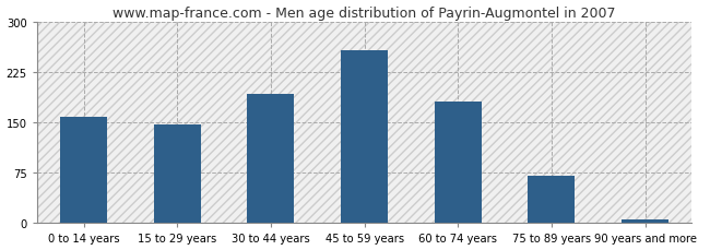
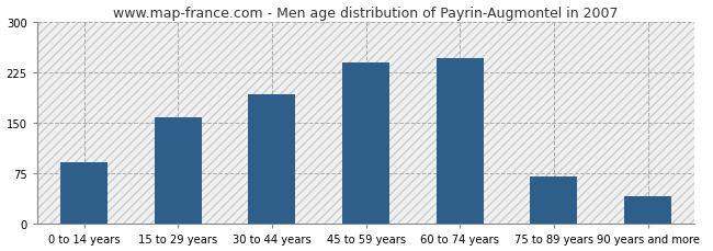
0 to 14 years: 158 -> 92
15 to 29 years: 147 -> 158
45 to 59 years: 258 -> 240
60 to 74 years: 182 -> 246
90 years and more: 5 -> 42
